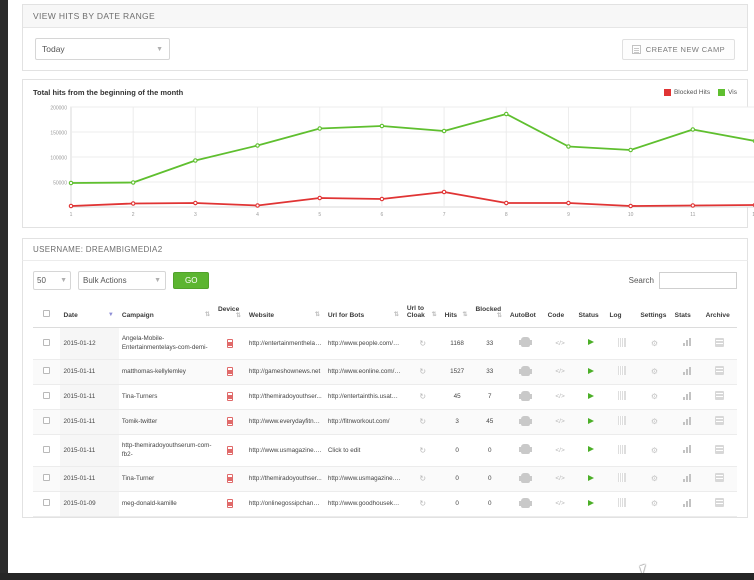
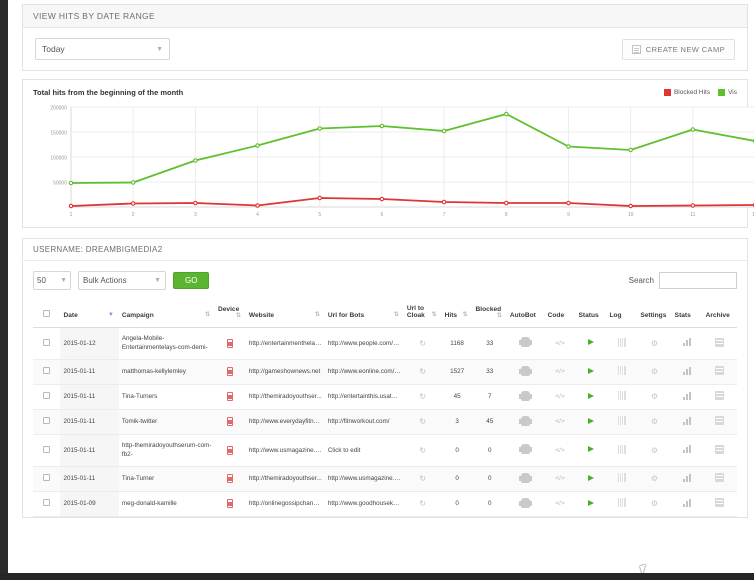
Blocked Hits/7: 30000 -> 10000
